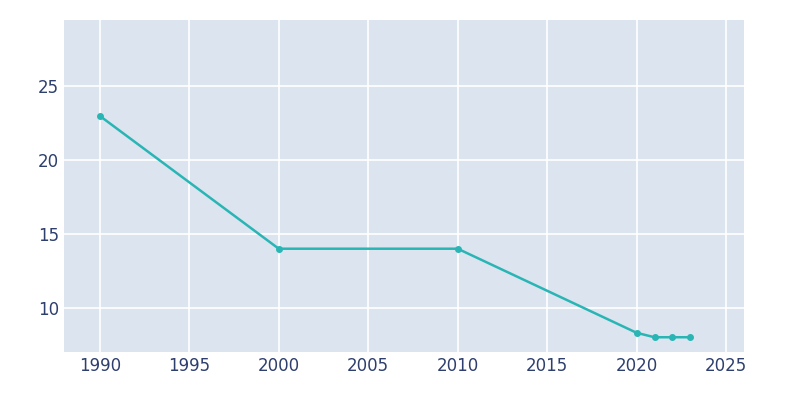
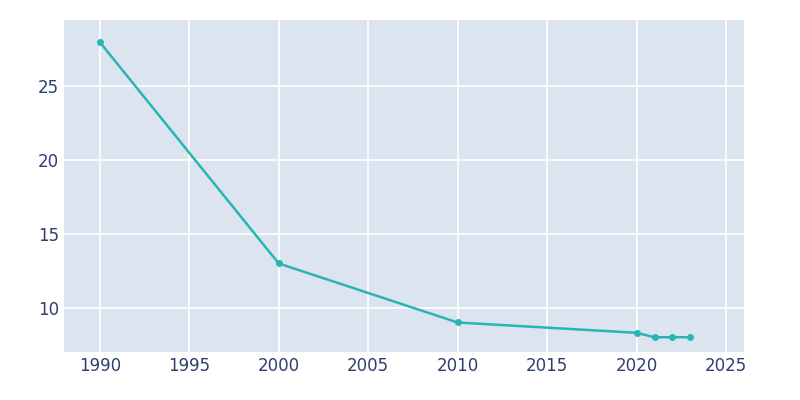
1990: 23.0 -> 28.0
2000: 14.0 -> 13.0
2010: 14.0 -> 9.0
